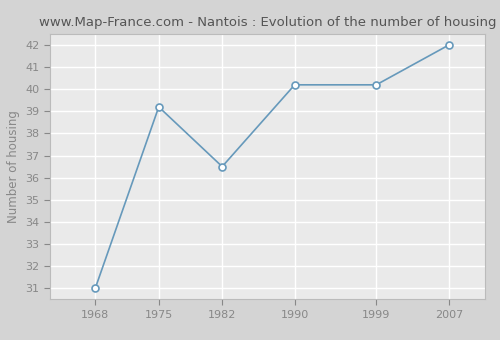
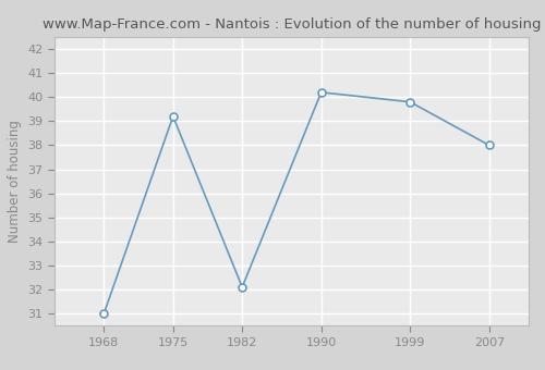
1982: 36.5 -> 32.1
1999: 40.2 -> 39.8
2007: 42.0 -> 38.0
